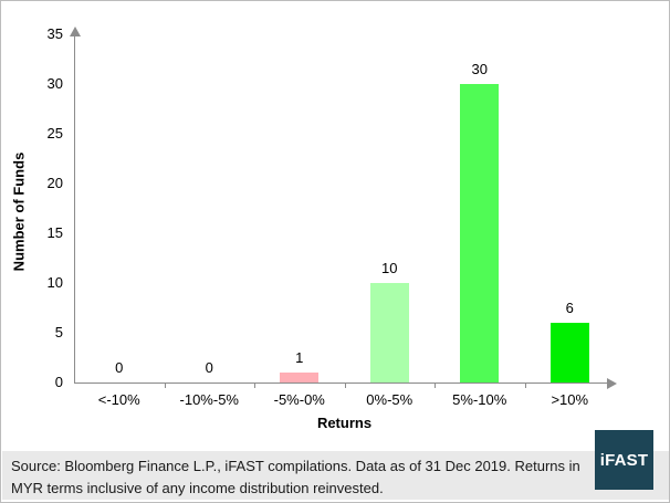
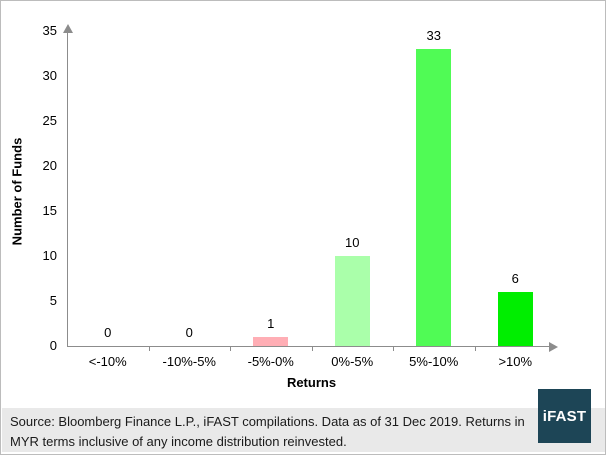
5%-10%: 30 -> 33
